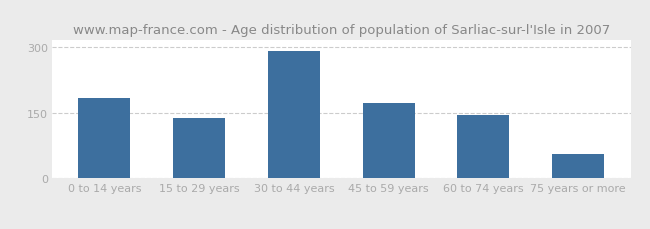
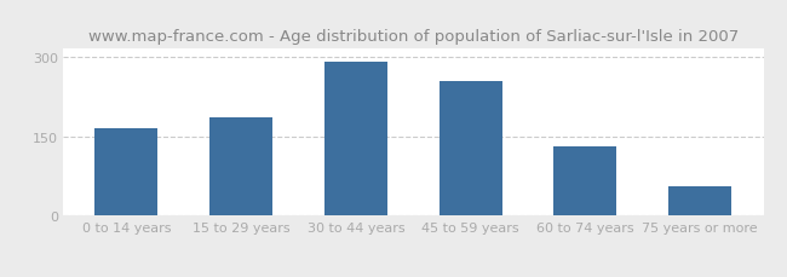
0 to 14 years: 183 -> 165
15 to 29 years: 137 -> 185
45 to 59 years: 172 -> 255
60 to 74 years: 144 -> 130
